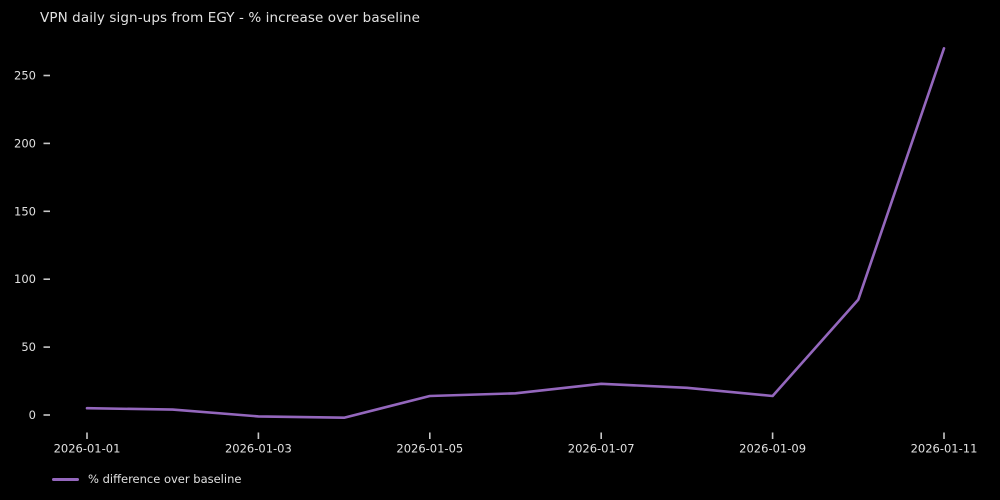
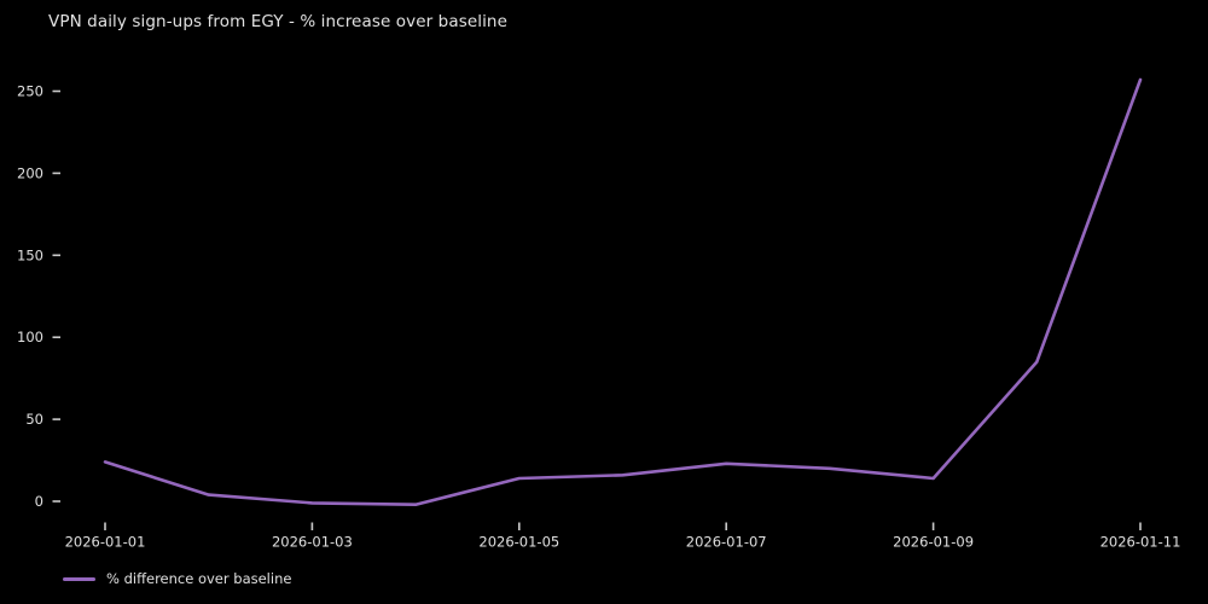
2026-01-01: 5 -> 24
2026-01-11: 270 -> 257
